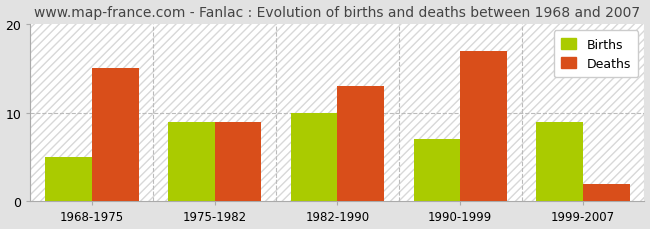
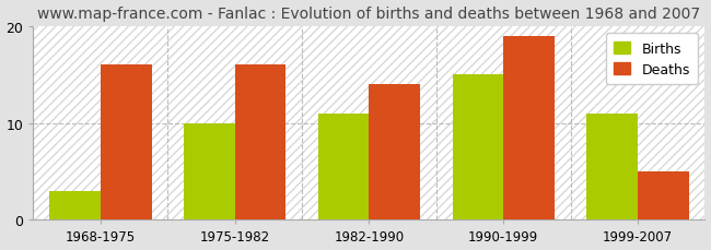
Births/1968-1975: 5 -> 3
Deaths/1968-1975: 15 -> 16
Births/1975-1982: 9 -> 10
Deaths/1975-1982: 9 -> 16
Births/1982-1990: 10 -> 11
Deaths/1982-1990: 13 -> 14
Births/1990-1999: 7 -> 15
Deaths/1990-1999: 17 -> 19
Births/1999-2007: 9 -> 11
Deaths/1999-2007: 2 -> 5
